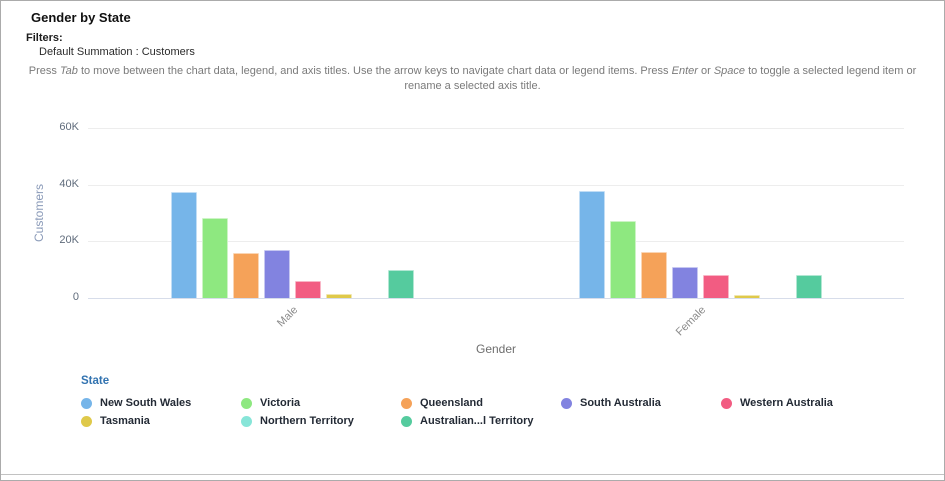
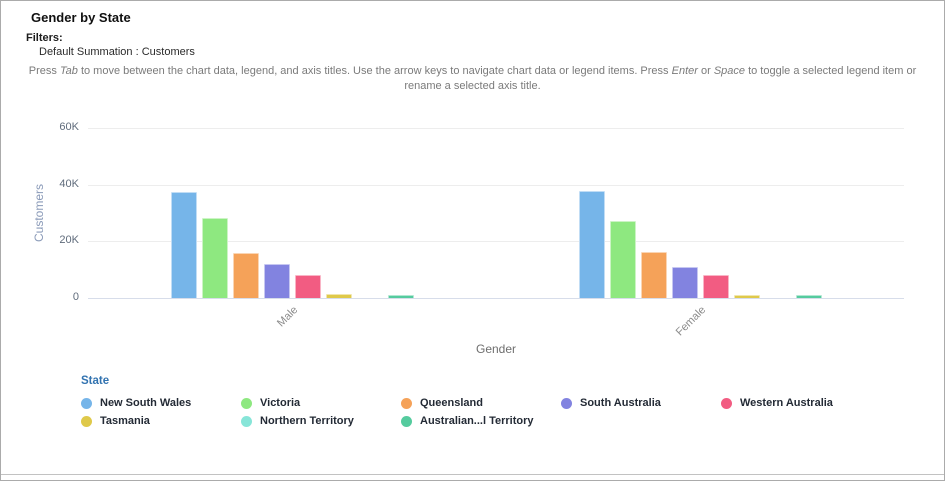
South Australia/Male: 17K -> 12K
Western Australia/Male: 6K -> 8K
Australian...l Territory/Male: 10K -> 1K
Australian...l Territory/Female: 8K -> 1K
